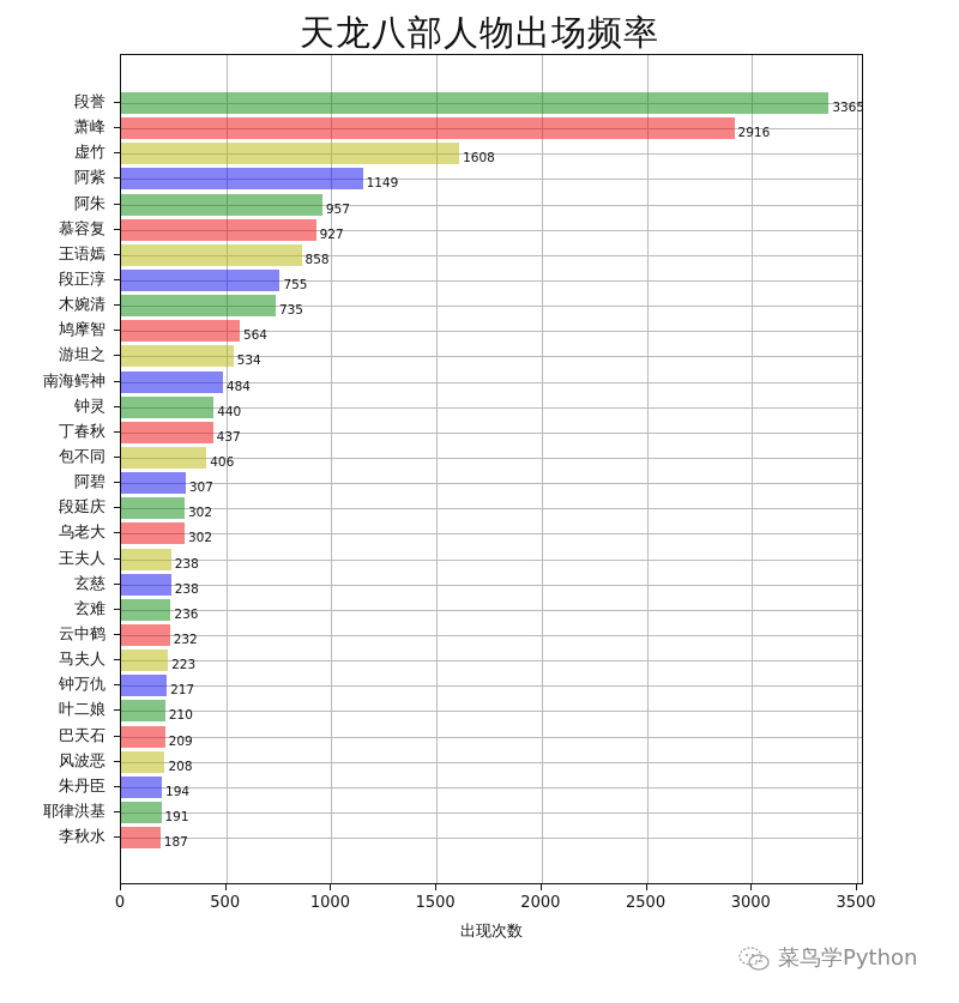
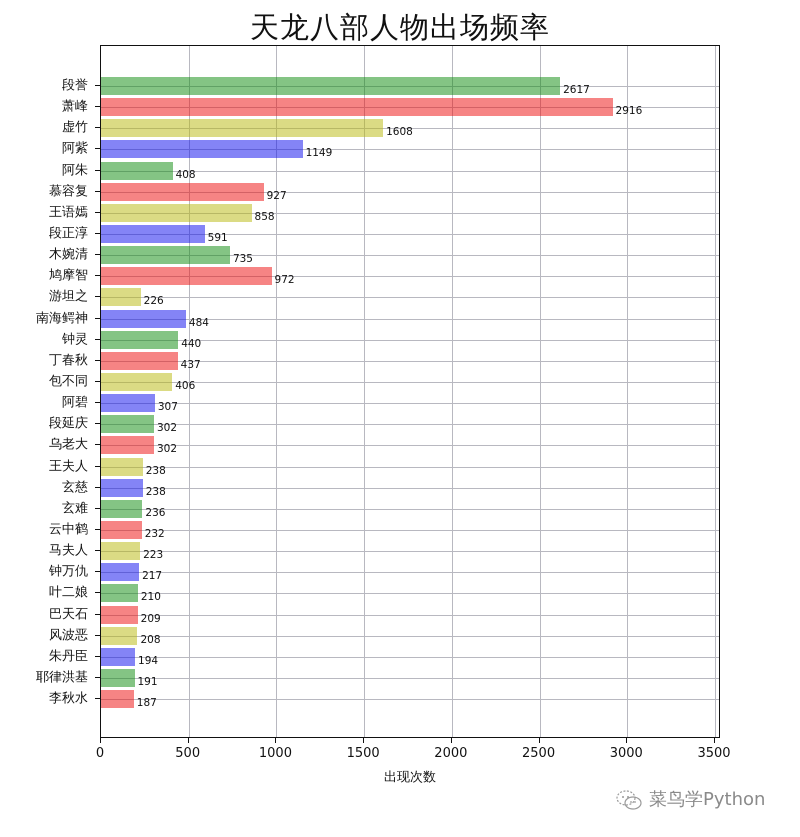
段誉: 3365 -> 2617
阿朱: 957 -> 408
段正淳: 755 -> 591
鸠摩智: 564 -> 972
游坦之: 534 -> 226
